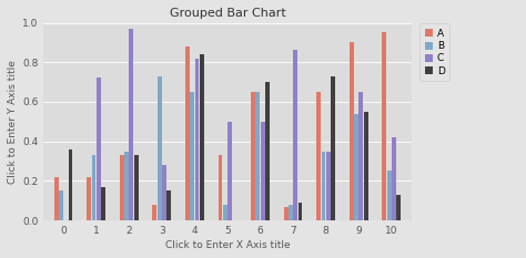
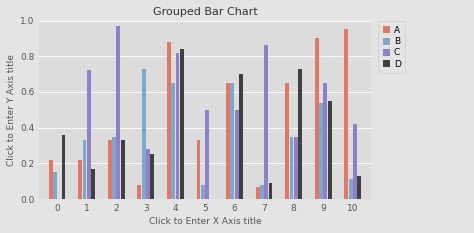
D/3: 0.15 -> 0.25
B/10: 0.25 -> 0.11
